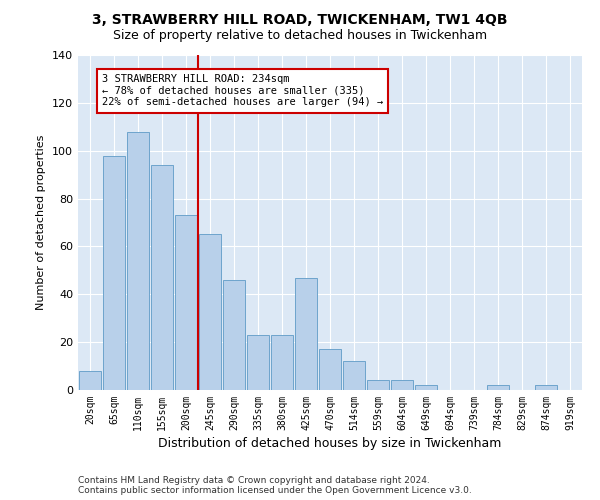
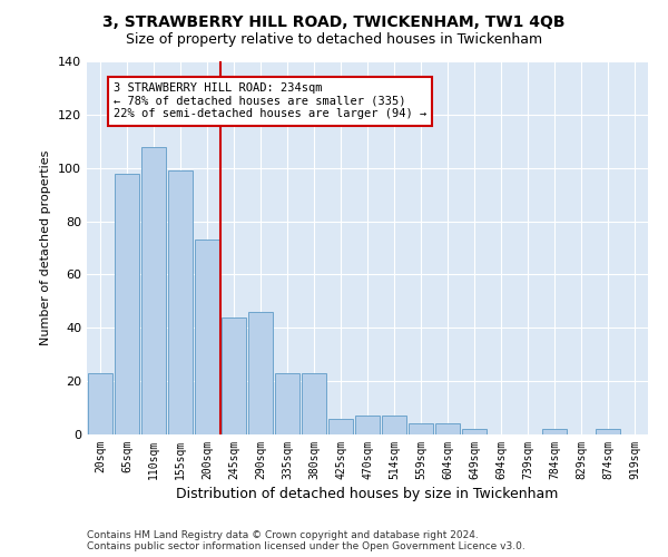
20sqm: 8 -> 23
155sqm: 94 -> 99
245sqm: 65 -> 44
425sqm: 47 -> 6
470sqm: 17 -> 7
514sqm: 12 -> 7
